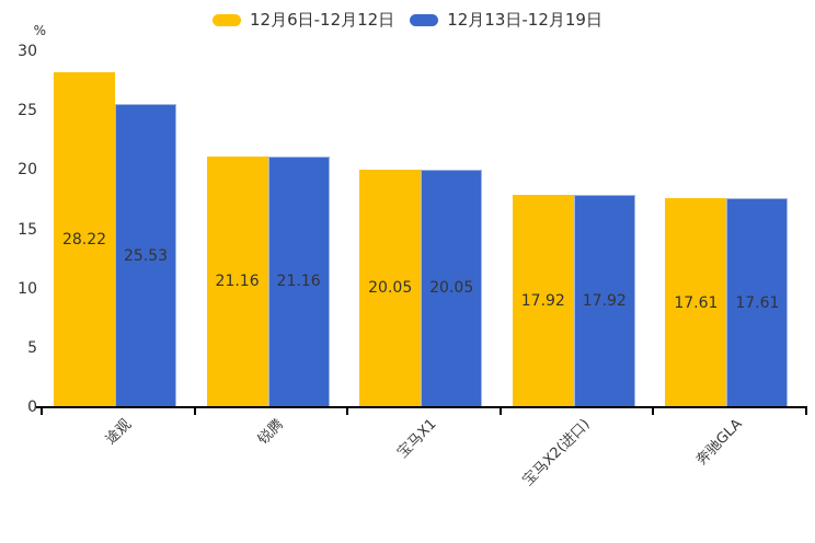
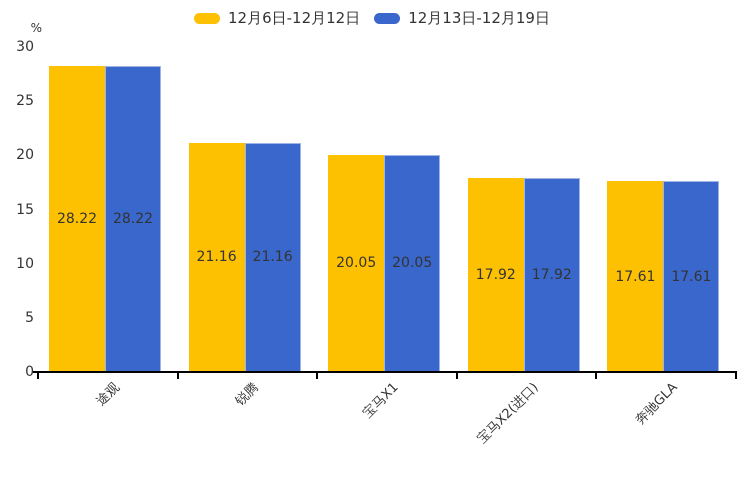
12月13日-12月19日/途观: 25.53 -> 28.22
